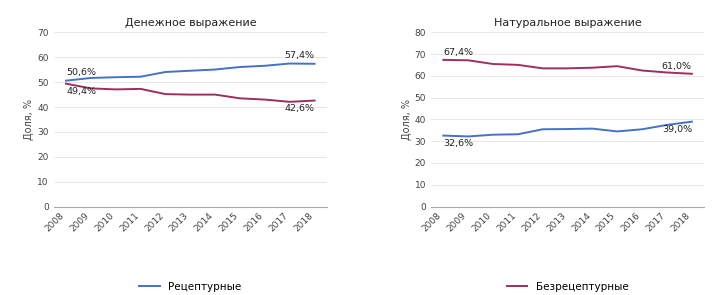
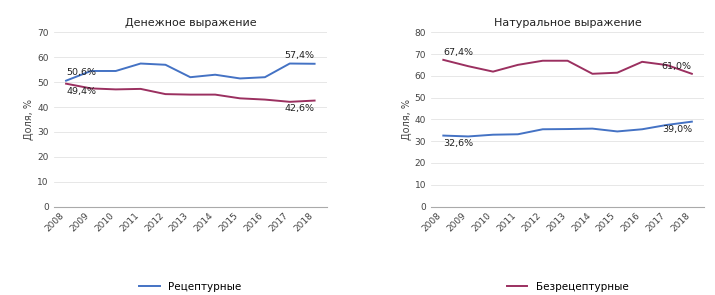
Денежное выражение/Рецептурные/2009: 51.7 -> 54.5
Денежное выражение/Рецептурные/2010: 52.0 -> 54.5
Денежное выражение/Рецептурные/2011: 52.2 -> 57.5
Денежное выражение/Рецептурные/2012: 54.1 -> 57.0
Денежное выражение/Рецептурные/2013: 54.6 -> 52.0
Денежное выражение/Рецептурные/2014: 55.1 -> 53.0
Денежное выражение/Рецептурные/2015: 56.1 -> 51.5
Денежное выражение/Рецептурные/2016: 56.6 -> 52.0
Натуральное выражение/Безрецептурные/2009: 67.2 -> 64.5
Натуральное выражение/Безрецептурные/2010: 65.5 -> 62.0
Натуральное выражение/Безрецептурные/2012: 63.5 -> 67.0
Натуральное выражение/Безрецептурные/2013: 63.5 -> 67.0
Натуральное выражение/Безрецептурные/2014: 63.8 -> 61.0
Натуральное выражение/Безрецептурные/2015: 64.5 -> 61.5
Натуральное выражение/Безрецептурные/2016: 62.5 -> 66.5
Натуральное выражение/Безрецептурные/2017: 61.6 -> 65.0
